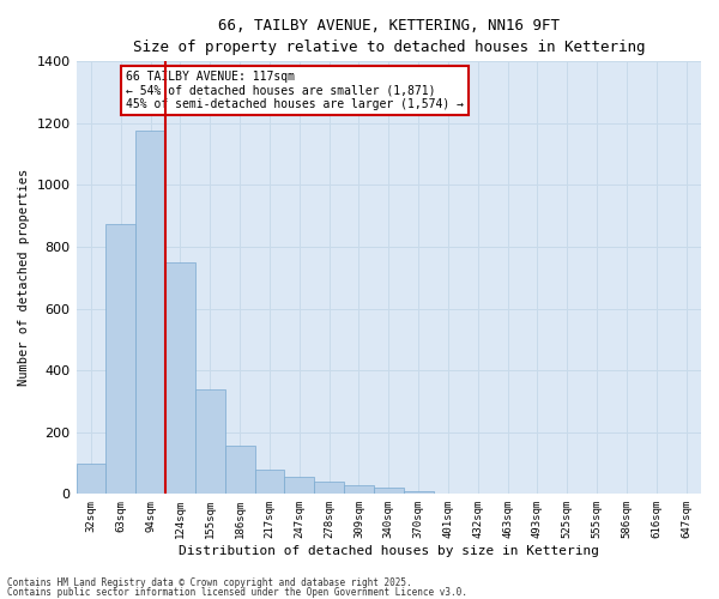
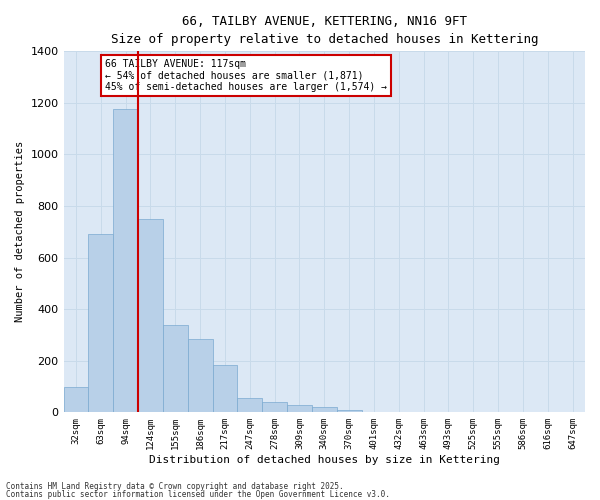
63sqm: 875 -> 690
186sqm: 155 -> 285
217sqm: 80 -> 185
